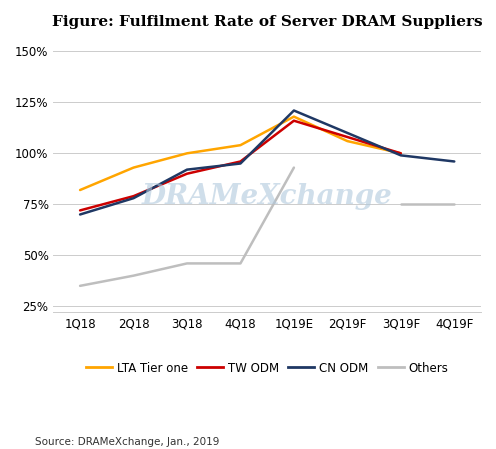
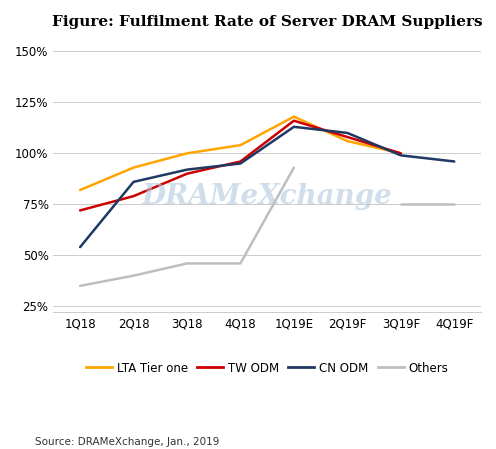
CN ODM/1Q18: 70% -> 54%
CN ODM/2Q18: 78% -> 86%
CN ODM/1Q19E: 121% -> 113%
